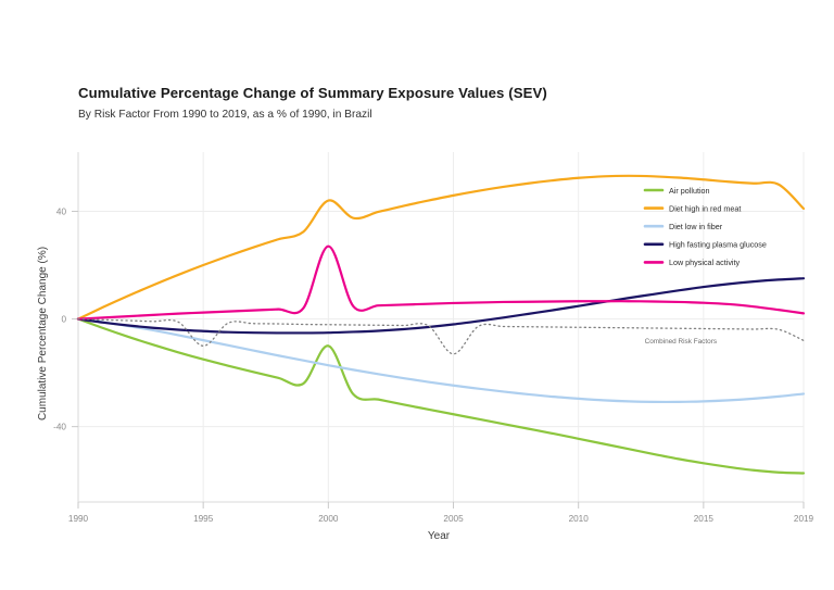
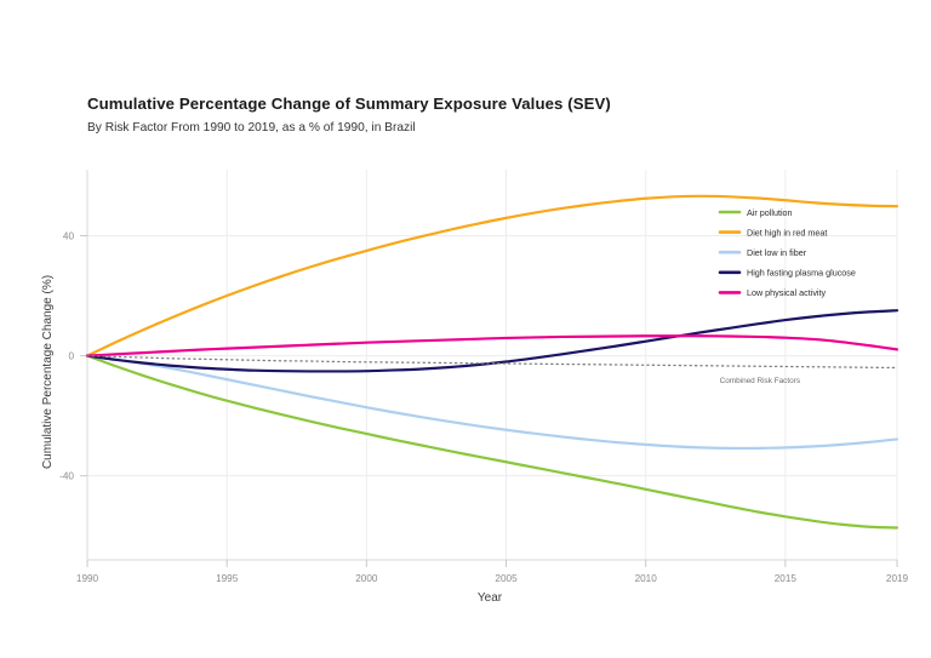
Combined Risk Factors/1995: -10 -> -1
Air pollution/2000: -10 -> -26
Diet high in red meat/2000: 44 -> 35
Low physical activity/2000: 27 -> 4
Combined Risk Factors/2005: -13 -> -3
Diet high in red meat/2019: 41 -> 50
Combined Risk Factors/2019: -8 -> -4
